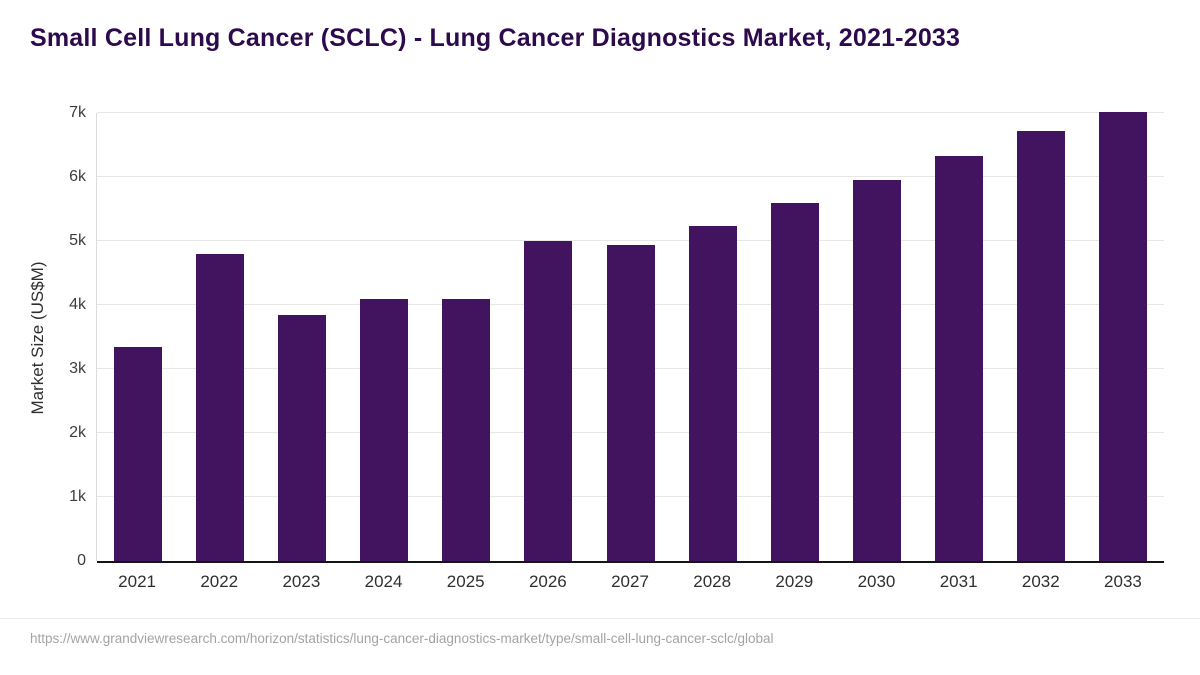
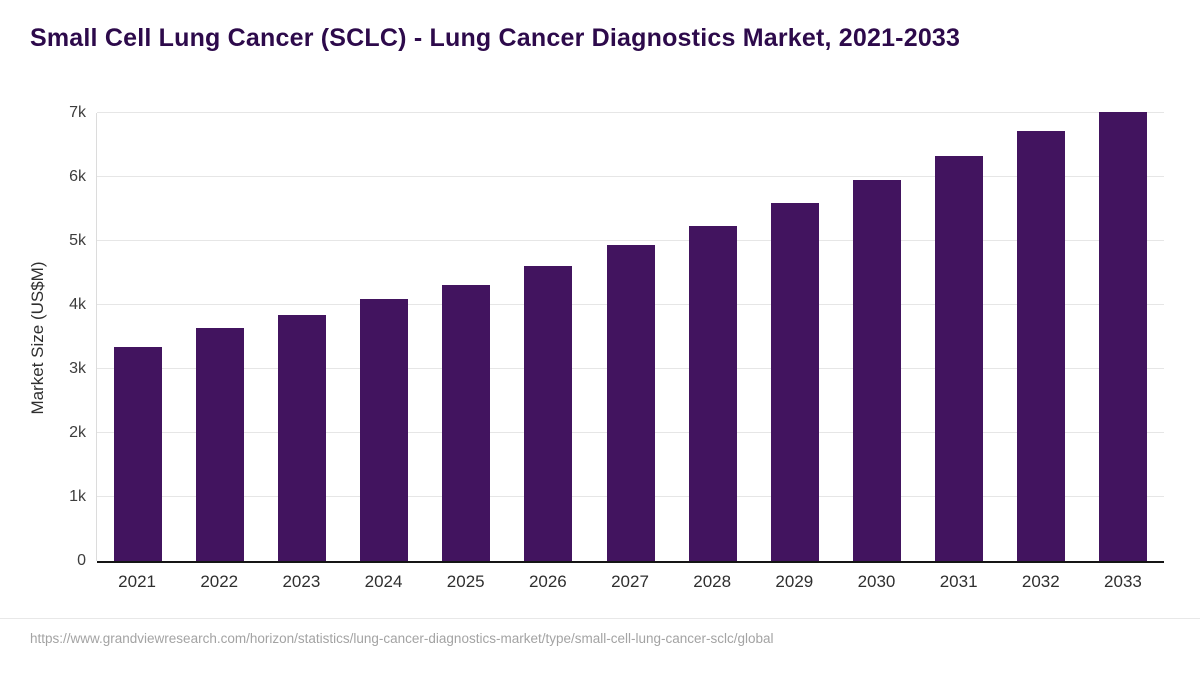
2022: 4.8k -> 3.6k
2025: 4.1k -> 4.3k
2026: 5.0k -> 4.6k
